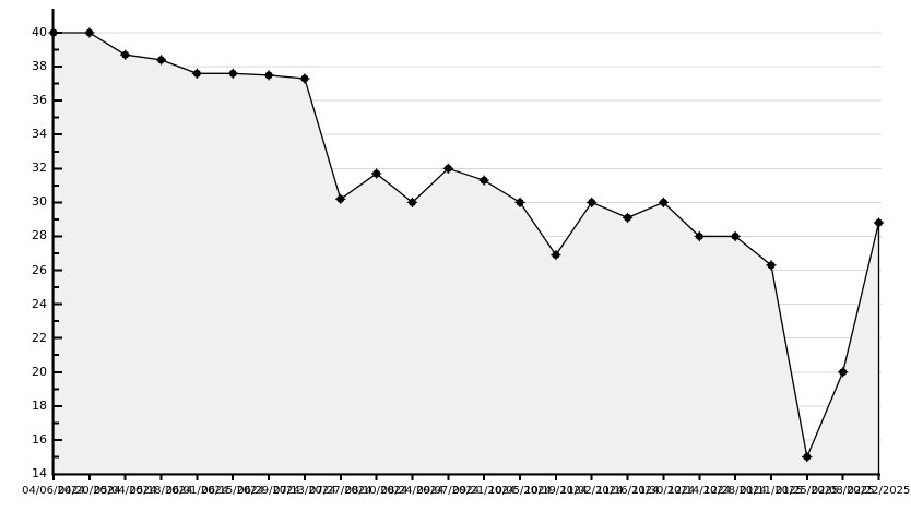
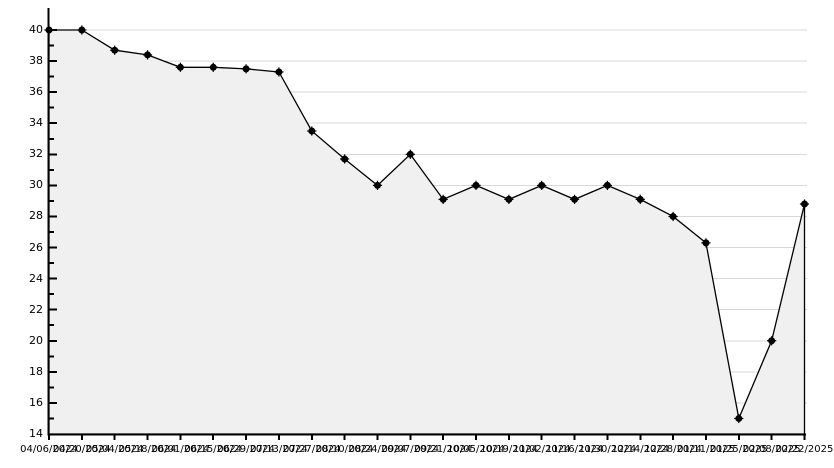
07/27/2024: 30.2 -> 33.5
09/21/2024: 31.3 -> 29.1
10/19/2024: 26.9 -> 29.1
12/14/2024: 28.0 -> 29.1
